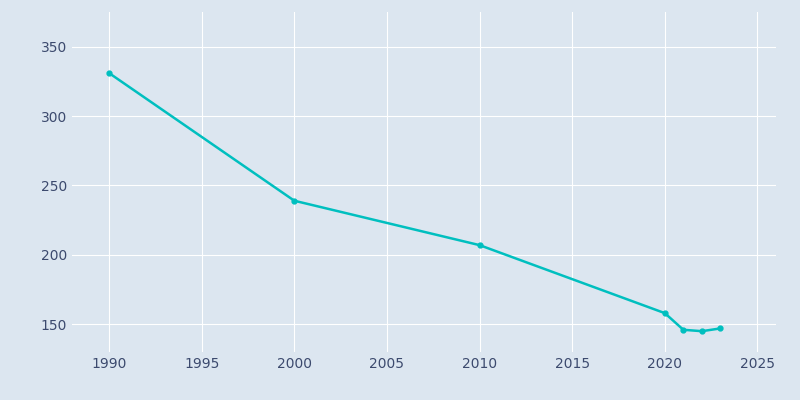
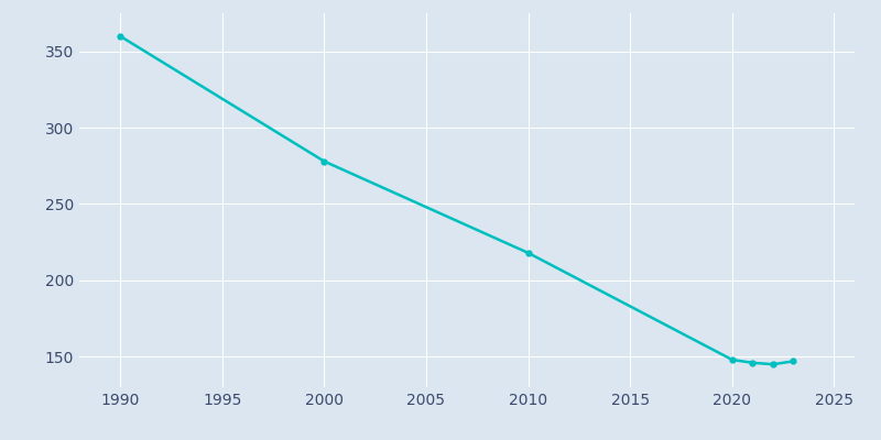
1990: 331 -> 360
2000: 239 -> 278
2010: 207 -> 218
2020: 158 -> 148
